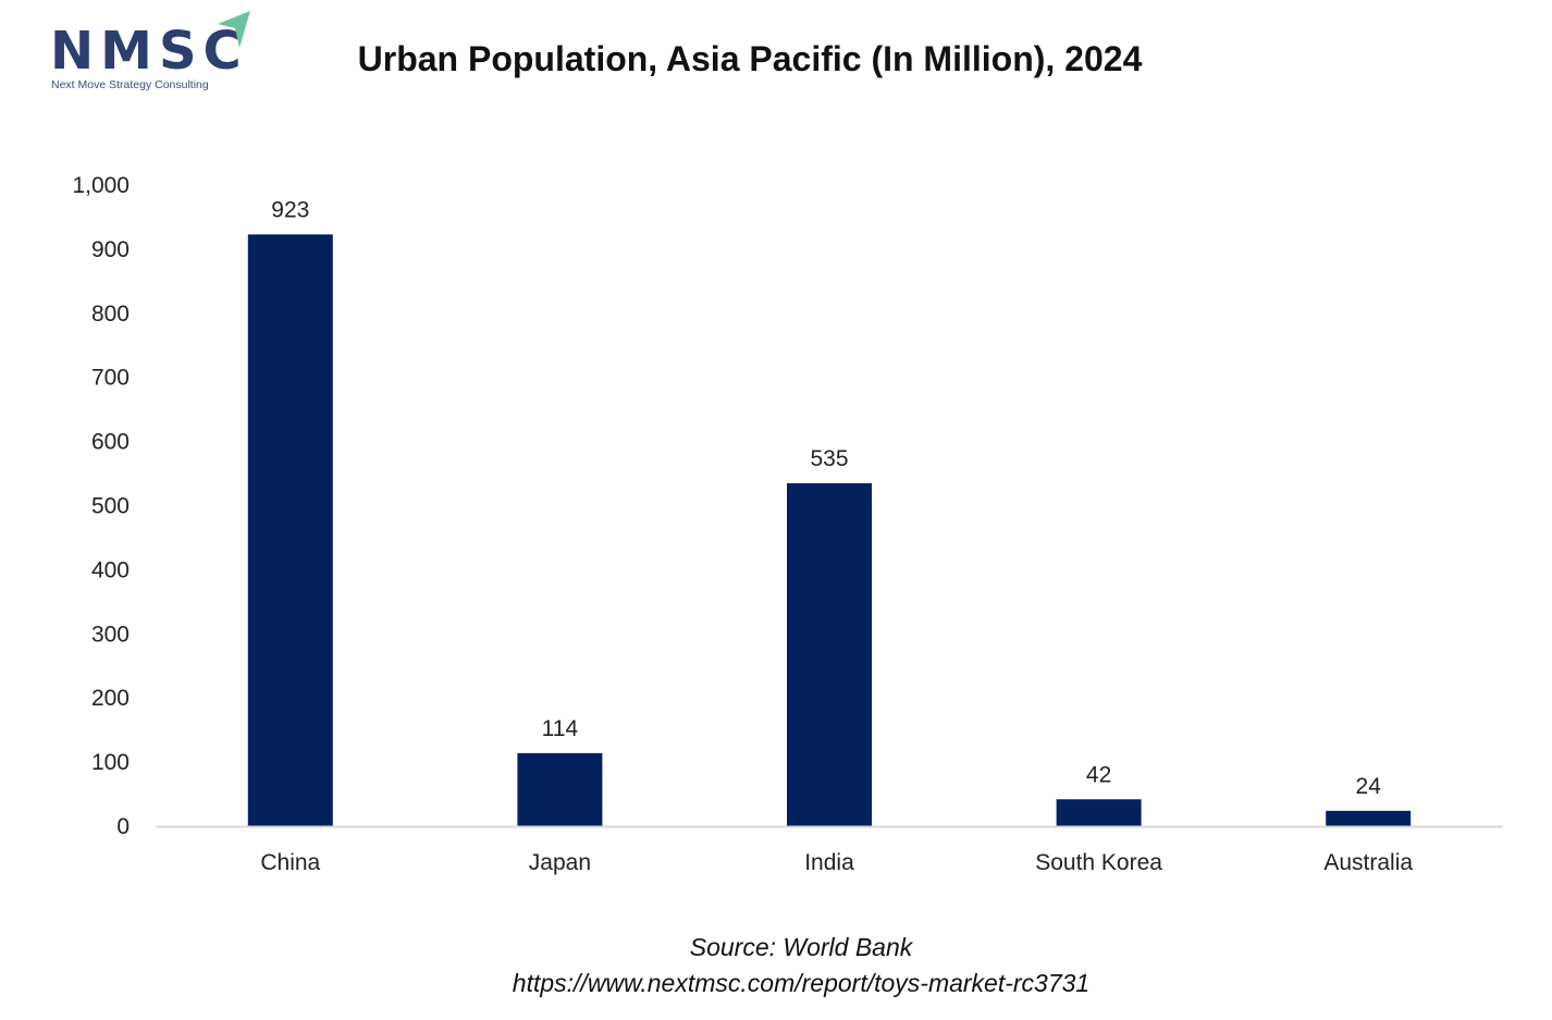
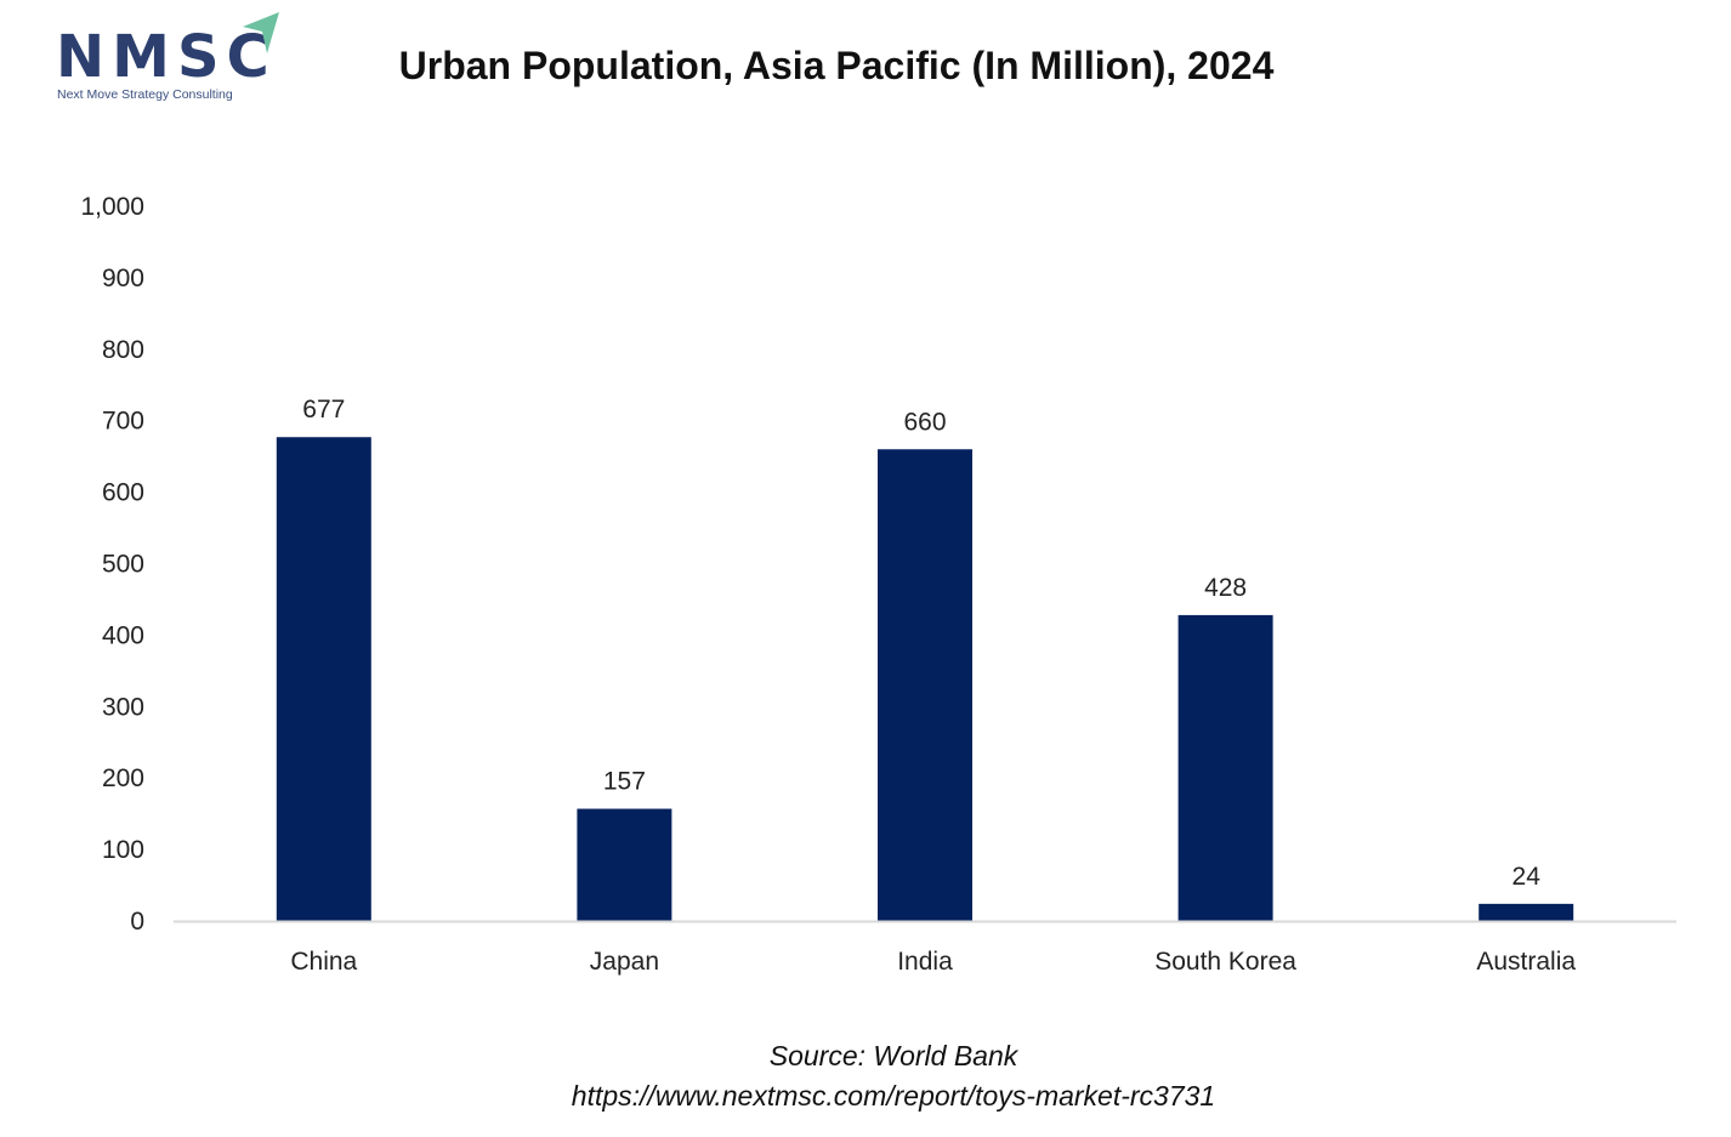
China: 923 -> 677
Japan: 114 -> 157
India: 535 -> 660
South Korea: 42 -> 428
